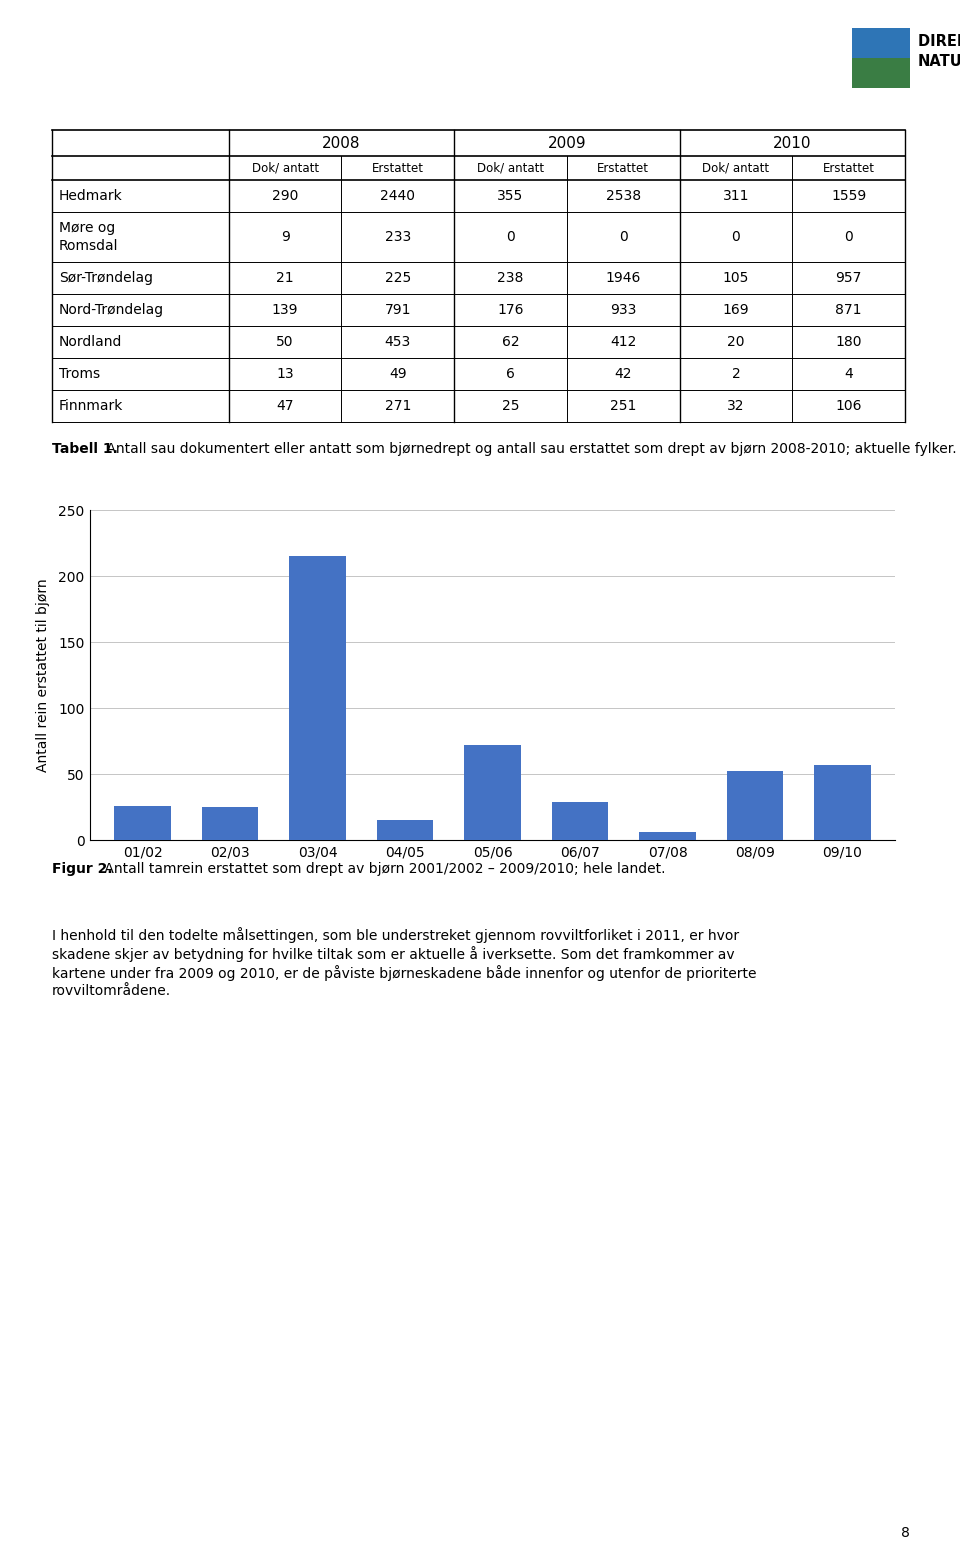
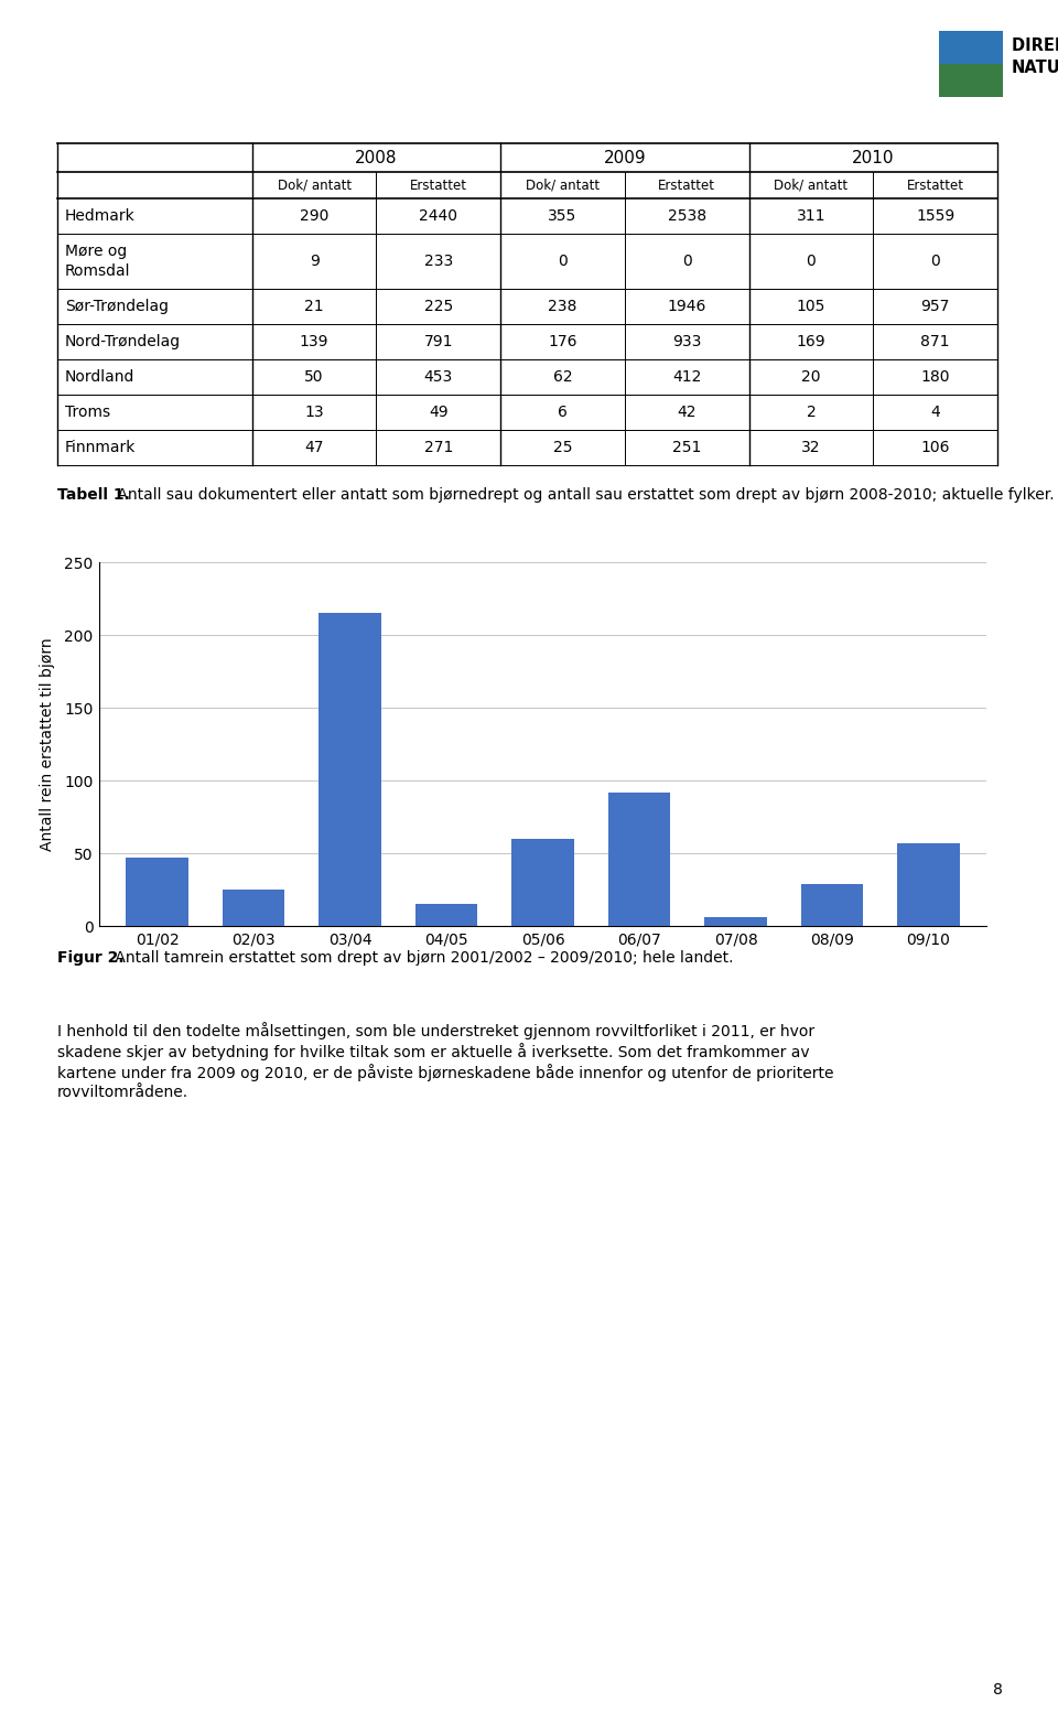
01/02: 26 -> 47
05/06: 72 -> 60
06/07: 29 -> 92
08/09: 52 -> 29
